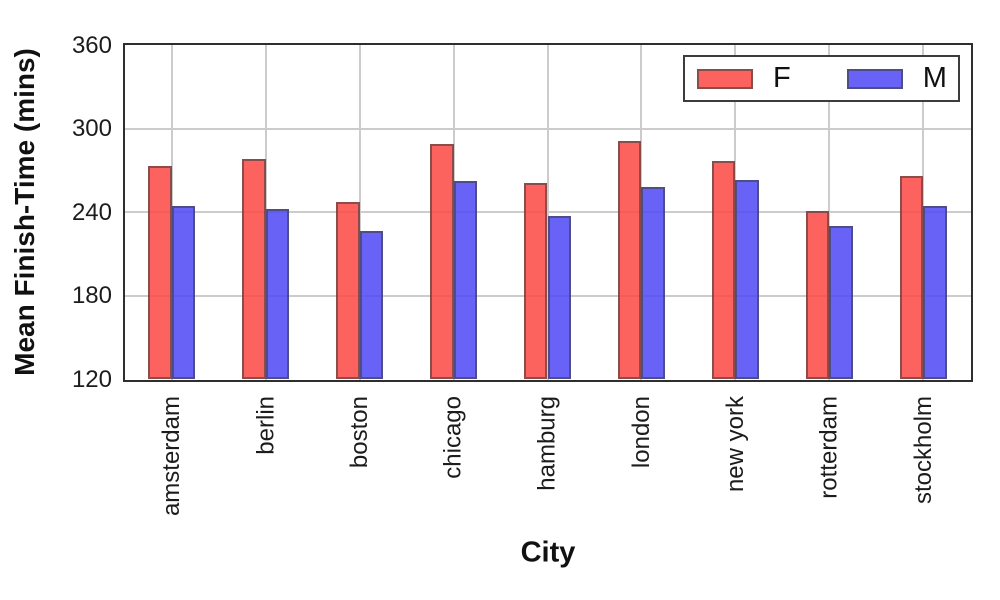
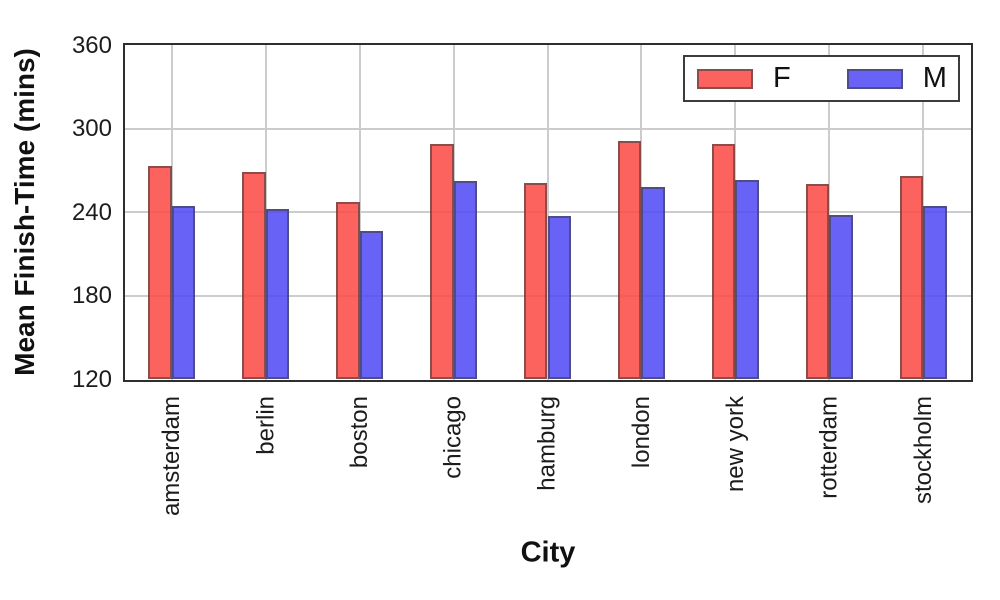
F/berlin: 278 -> 269
F/new york: 277 -> 289
F/rotterdam: 241 -> 260
M/rotterdam: 230 -> 238
